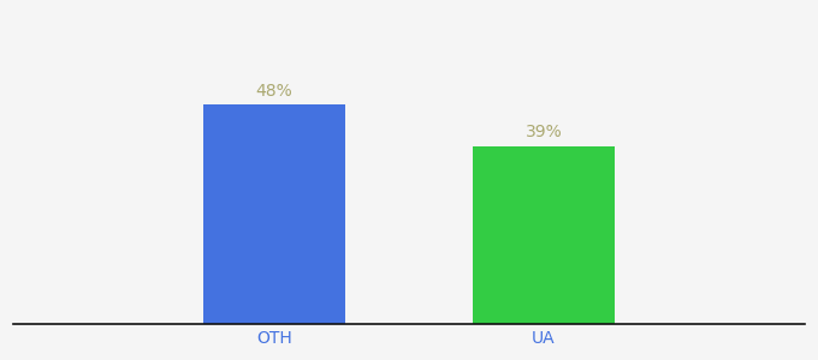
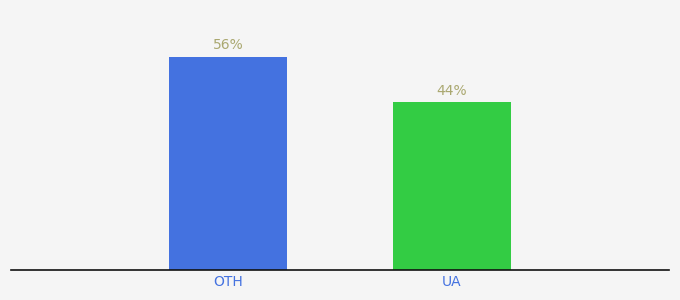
OTH: 48% -> 56%
UA: 39% -> 44%
